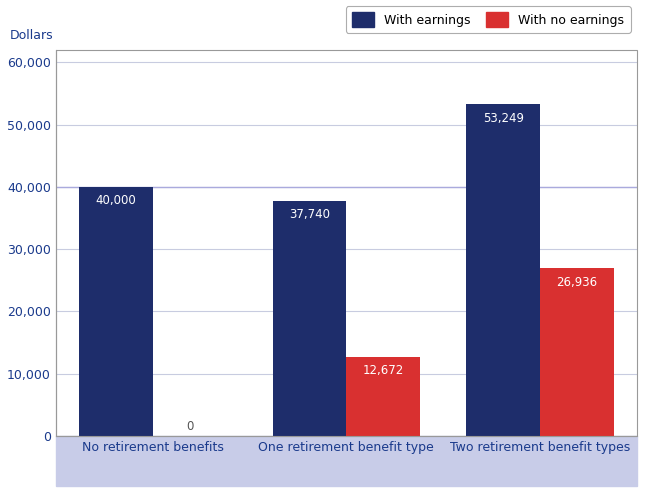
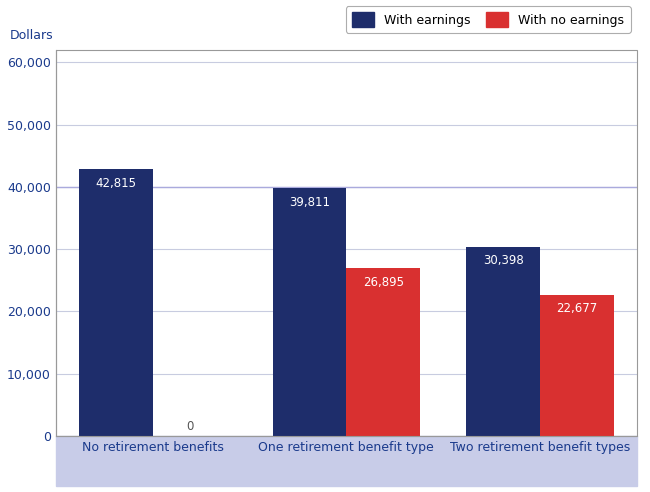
With earnings/No retirement benefits: 40,000 -> 42,815
With earnings/One retirement benefit type: 37,740 -> 39,811
With no earnings/One retirement benefit type: 12,672 -> 26,895
With earnings/Two retirement benefit types: 53,249 -> 30,398
With no earnings/Two retirement benefit types: 26,936 -> 22,677
